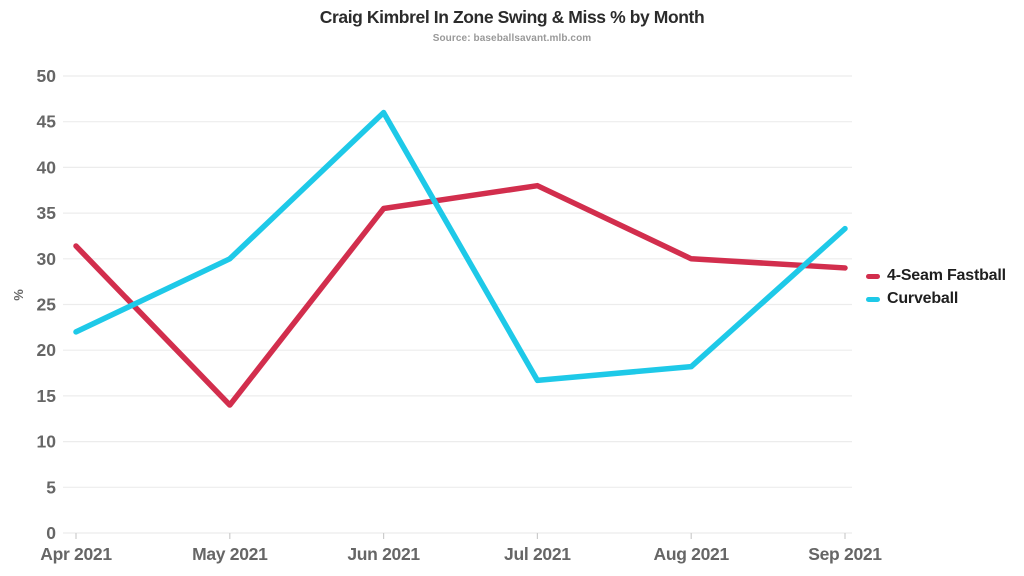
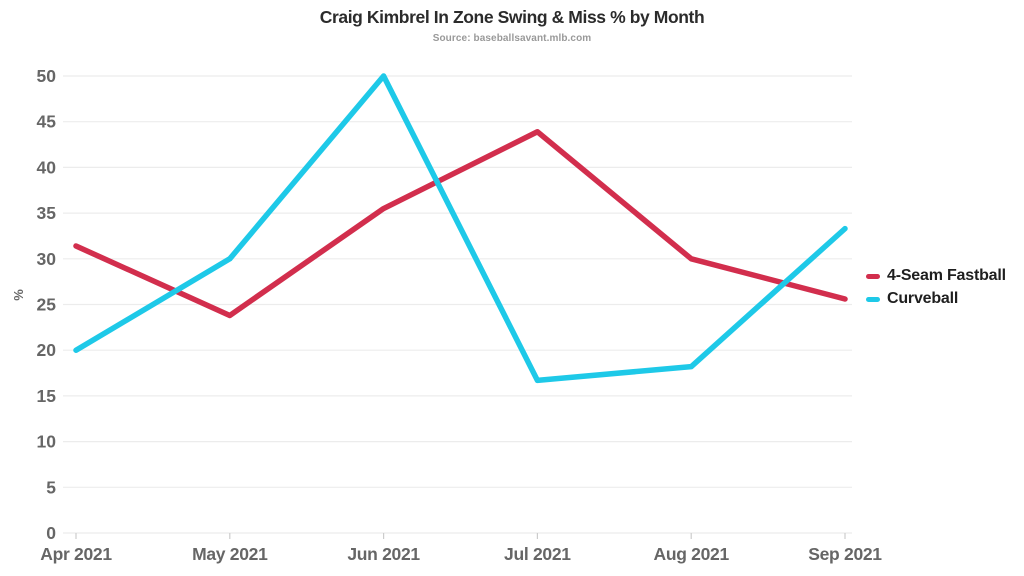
Curveball/Apr 2021: 22 -> 20
4-Seam Fastball/May 2021: 14 -> 24
Curveball/Jun 2021: 46 -> 50
4-Seam Fastball/Jul 2021: 38 -> 44
4-Seam Fastball/Sep 2021: 29 -> 26
